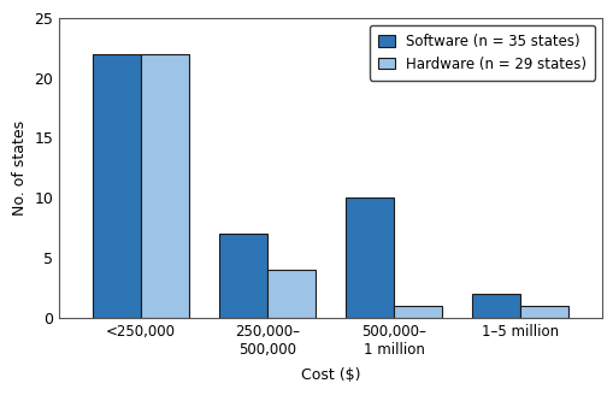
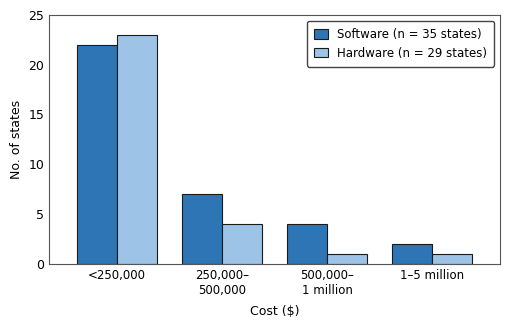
Hardware (n = 29 states)/<250,000: 22 -> 23
Software (n = 35 states)/500,000– 1 million: 10 -> 4
